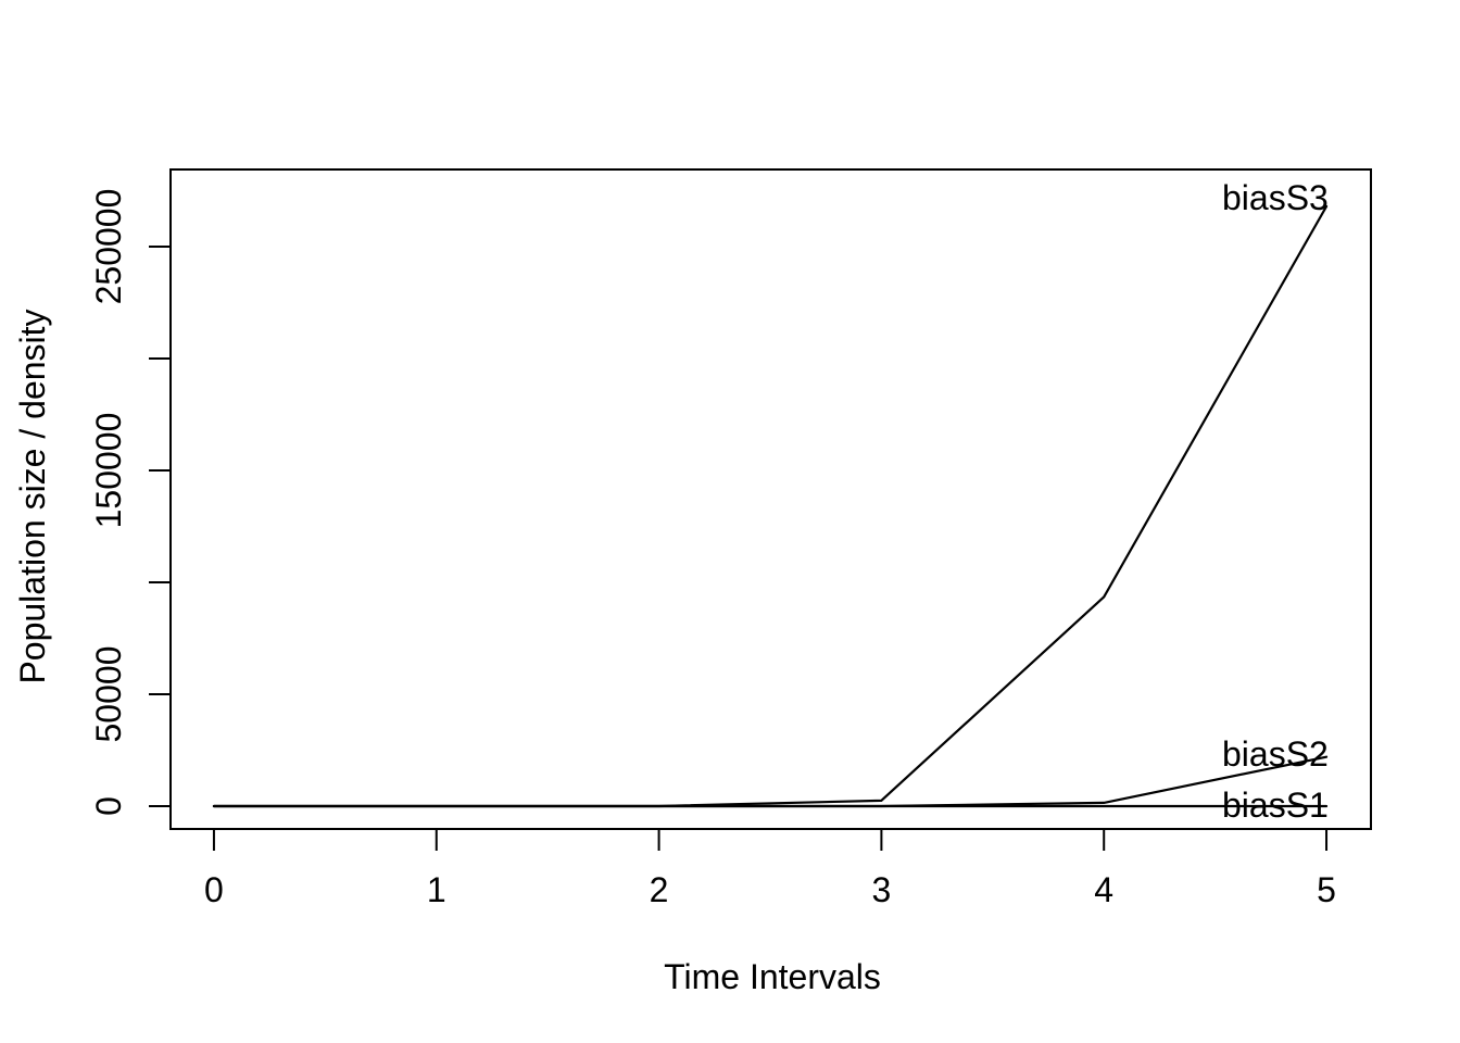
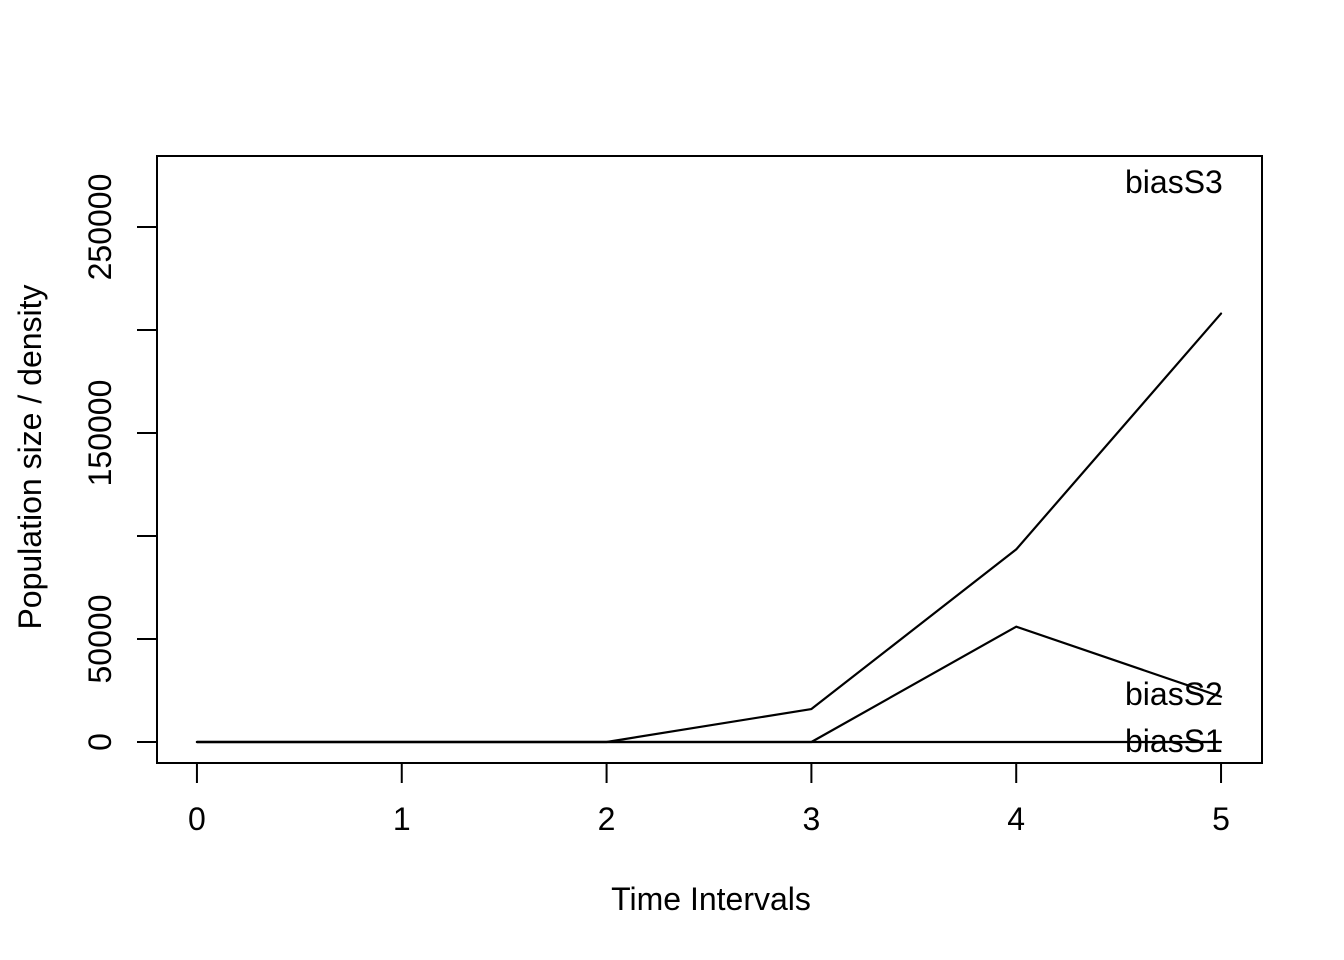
biasS3/3: 2000 -> 16000
biasS2/4: 2000 -> 56000
biasS3/5: 268000 -> 208000
